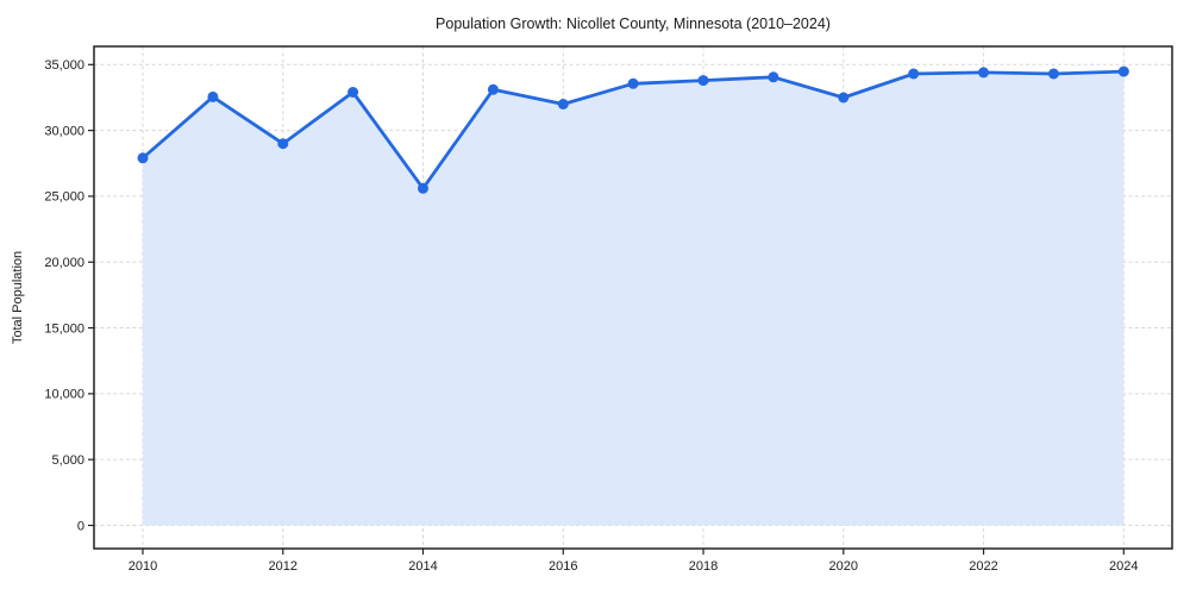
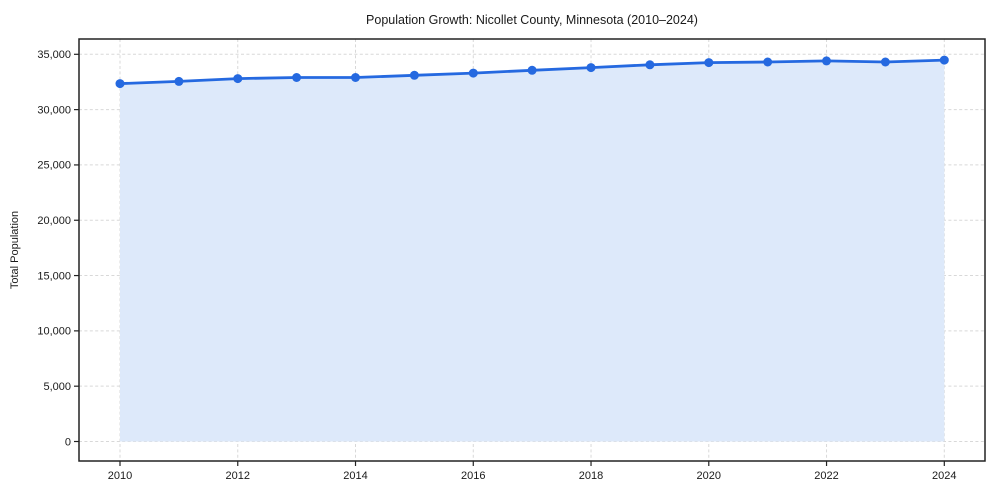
2010: 27900 -> 32400
2012: 29000 -> 32800
2014: 25600 -> 32900
2016: 32000 -> 33300
2020: 32500 -> 34200
